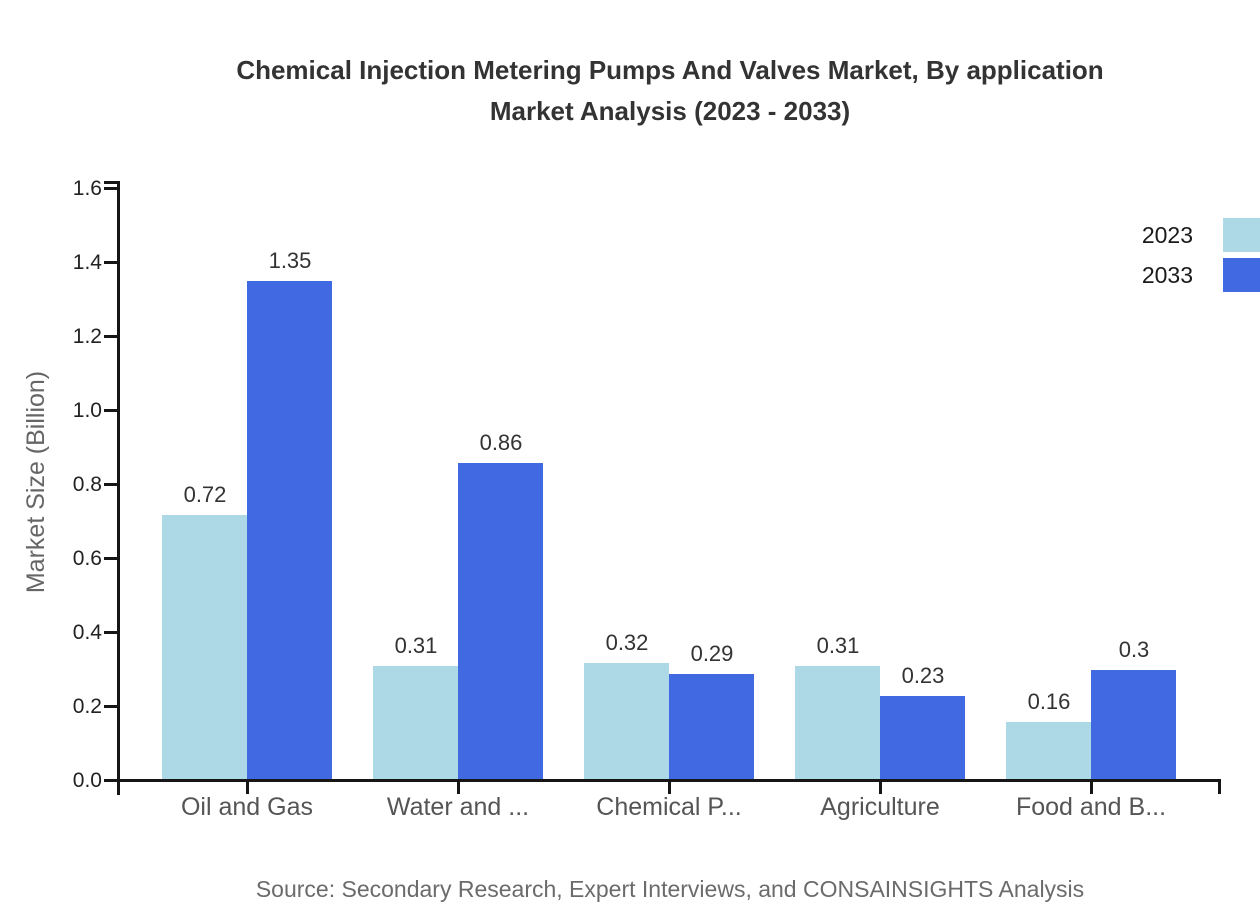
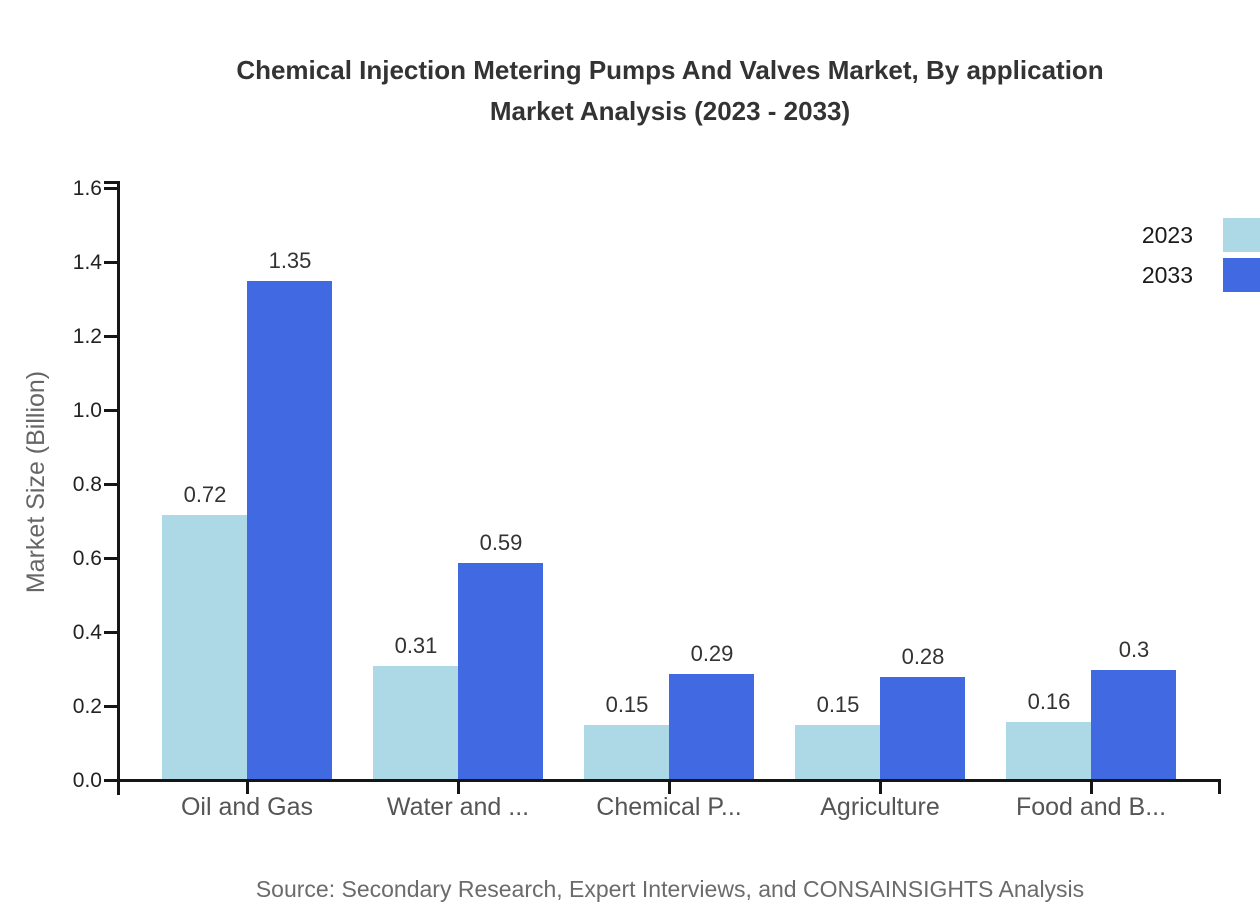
2033/Water and ...: 0.86 -> 0.59
2023/Chemical P...: 0.32 -> 0.15
2023/Agriculture: 0.31 -> 0.15
2033/Agriculture: 0.23 -> 0.28
